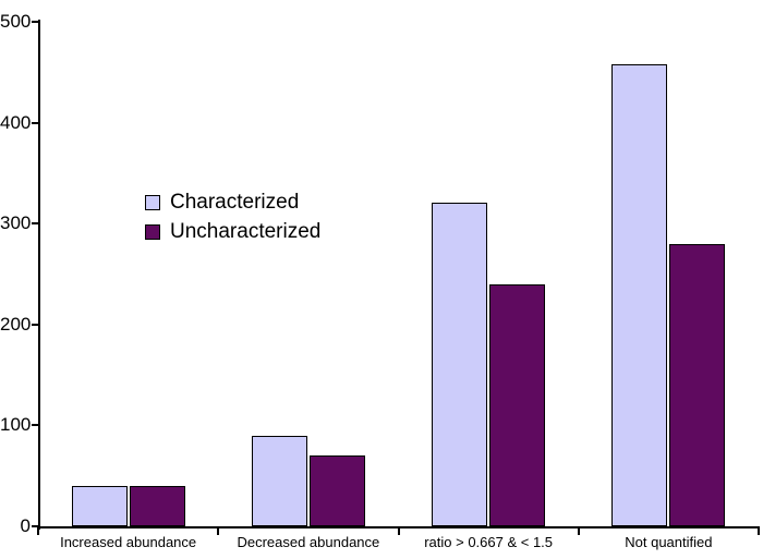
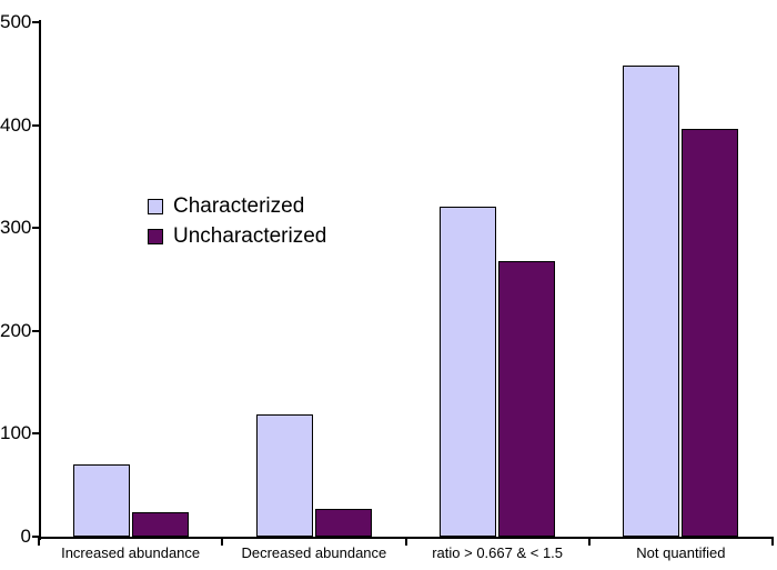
Characterized/Increased abundance: 40 -> 70
Uncharacterized/Increased abundance: 40 -> 20
Characterized/Decreased abundance: 90 -> 120
Uncharacterized/Decreased abundance: 70 -> 30
Uncharacterized/ratio > 0.667 & < 1.5: 240 -> 270
Uncharacterized/Not quantified: 280 -> 400
